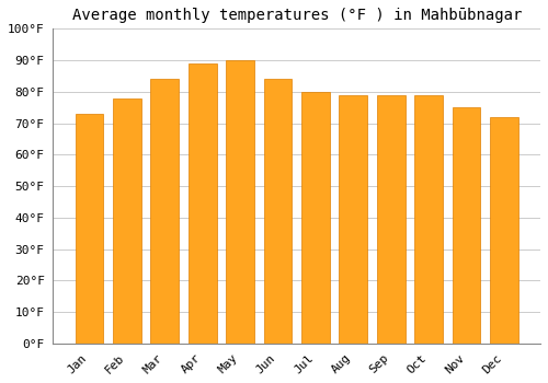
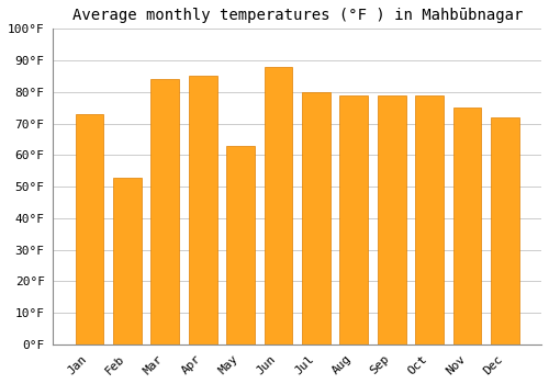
Feb: 78°F -> 53°F
Apr: 89°F -> 85°F
May: 90°F -> 63°F
Jun: 84°F -> 88°F
